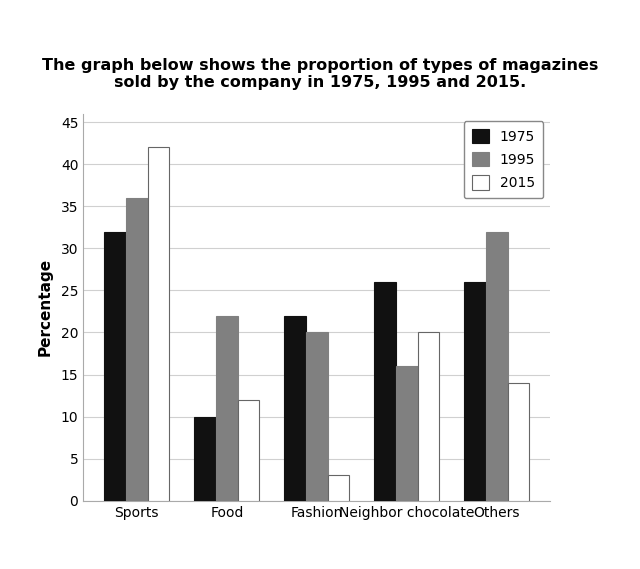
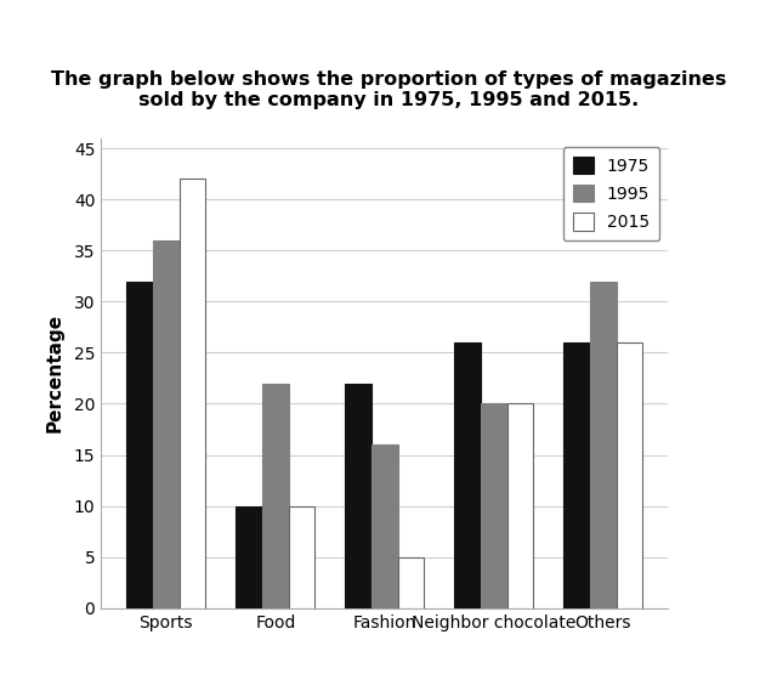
2015/Food: 12 -> 10
1995/Fashion: 20 -> 16
2015/Fashion: 3 -> 5
1995/Neighbor chocolate: 16 -> 20
2015/Others: 14 -> 26
